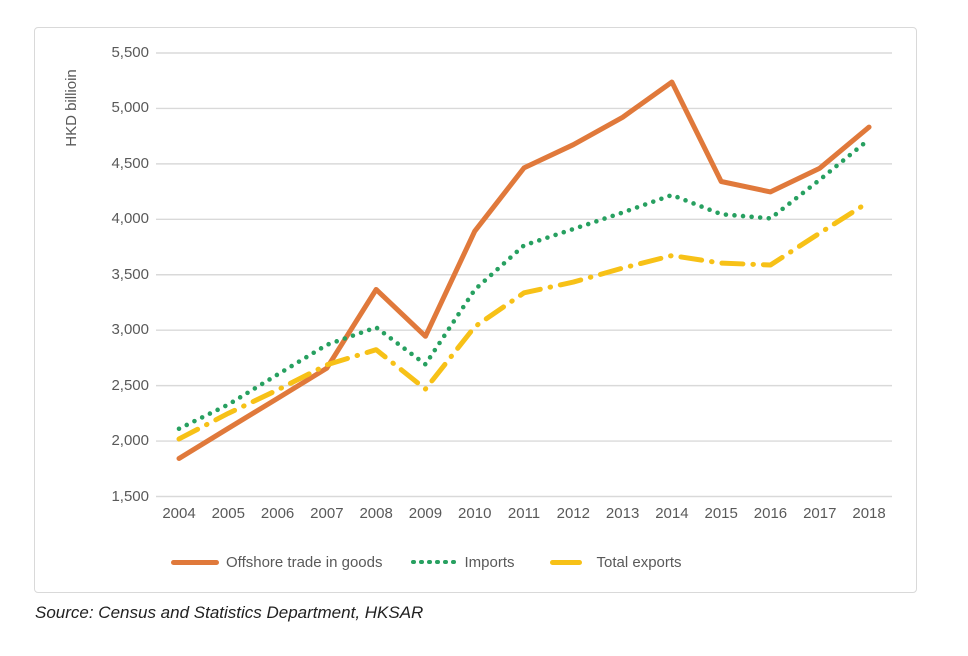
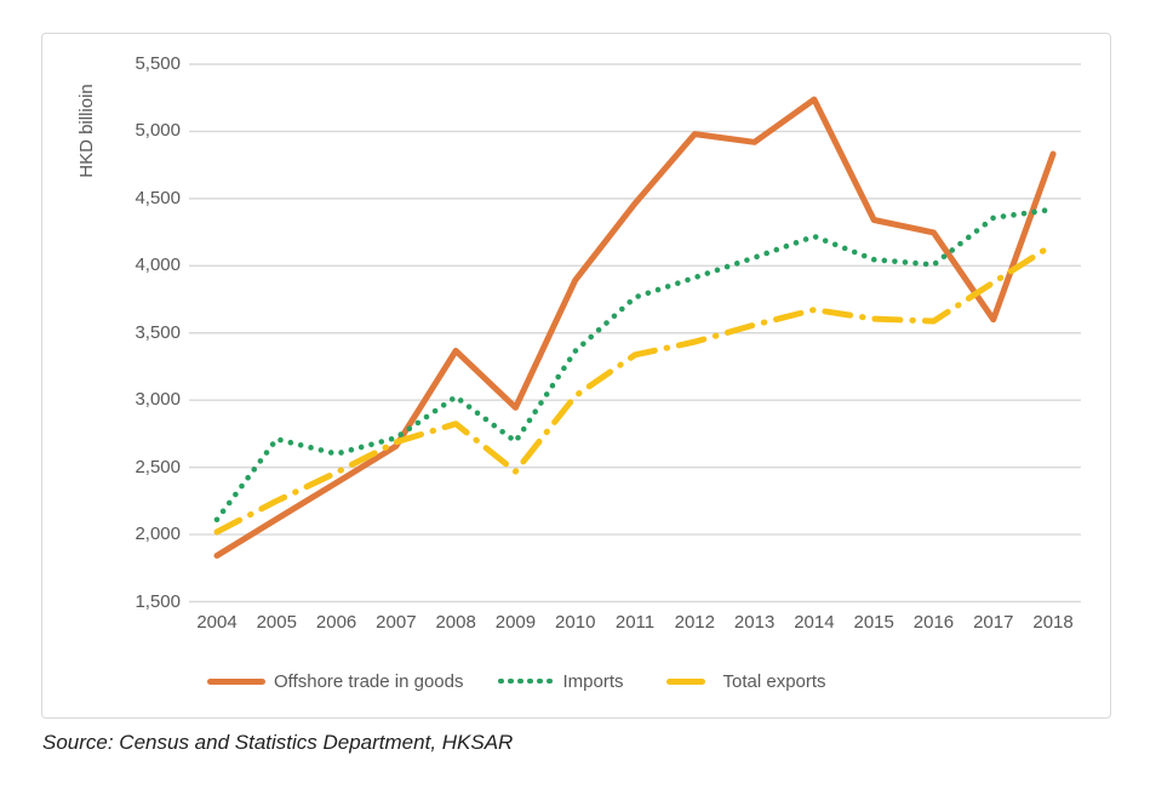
Imports/2005: 2330 -> 2710
Imports/2007: 2870 -> 2720
Offshore trade in goods/2012: 4670 -> 4980
Offshore trade in goods/2017: 4460 -> 3600
Imports/2018: 4720 -> 4420
